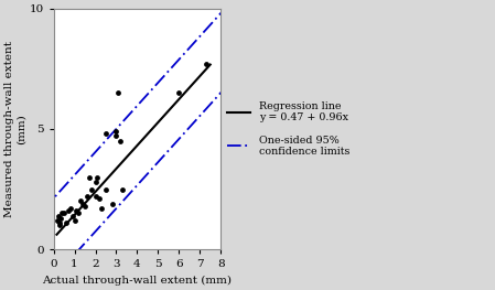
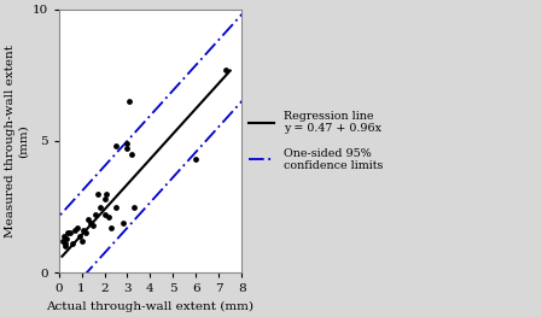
Regression line y = 0.47 + 0.96x/6: 6.5 -> 4.3
